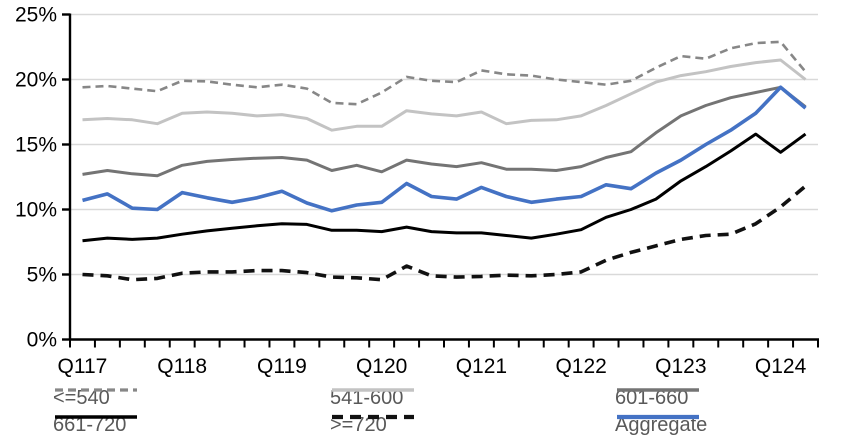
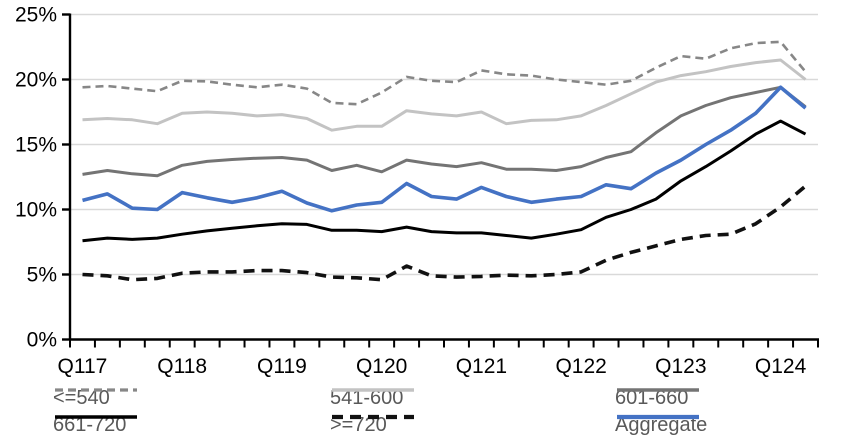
661-720/Q124: 14.4% -> 16.8%
